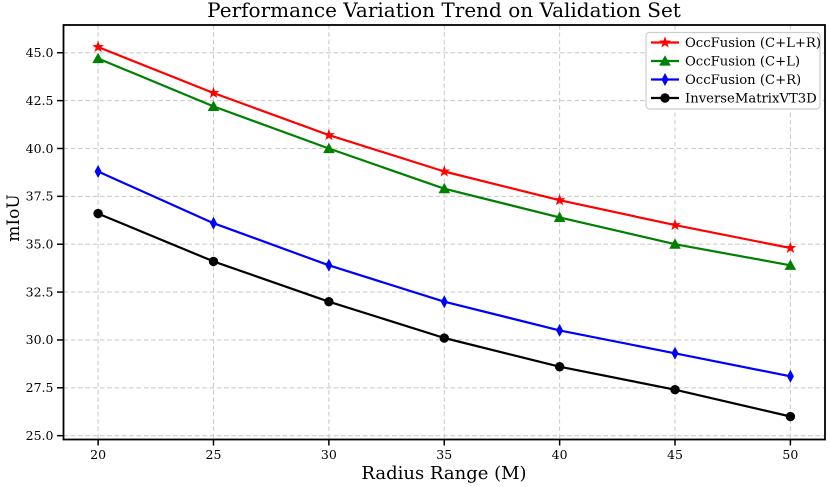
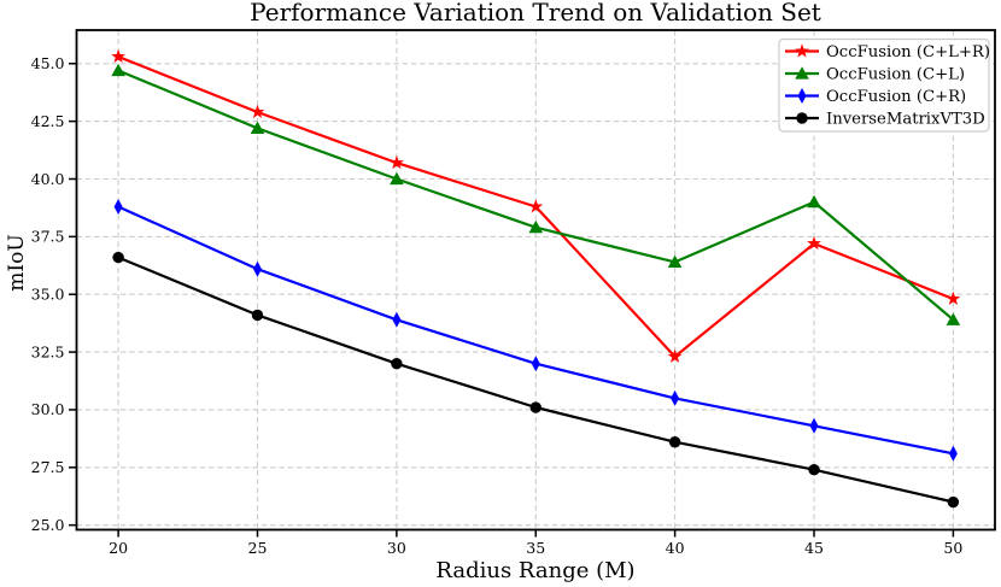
OccFusion (C+L+R)/40: 37.3 -> 32.3
OccFusion (C+L+R)/45: 36.0 -> 37.2
OccFusion (C+L)/45: 35.0 -> 39.0
